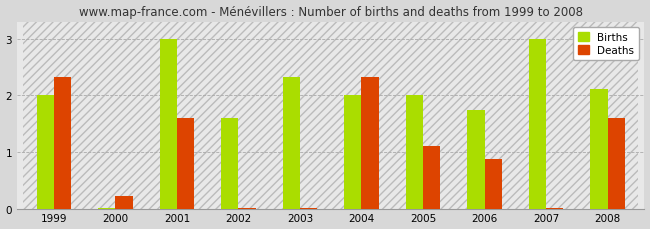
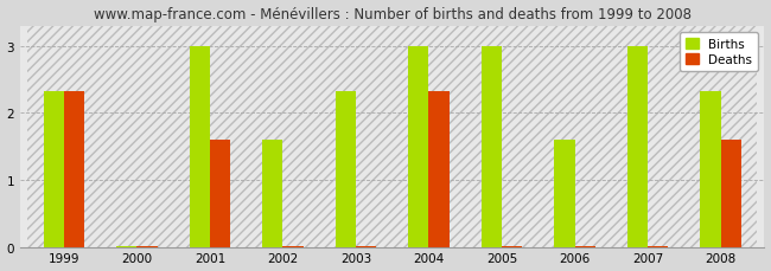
Births/1999: 2.00 -> 2.33
Deaths/2000: 0.24 -> 0.03
Births/2004: 2.00 -> 3.00
Births/2005: 2.00 -> 3.00
Deaths/2005: 1.12 -> 0.03
Births/2006: 1.74 -> 1.60
Deaths/2006: 0.88 -> 0.03
Births/2008: 2.12 -> 2.33
